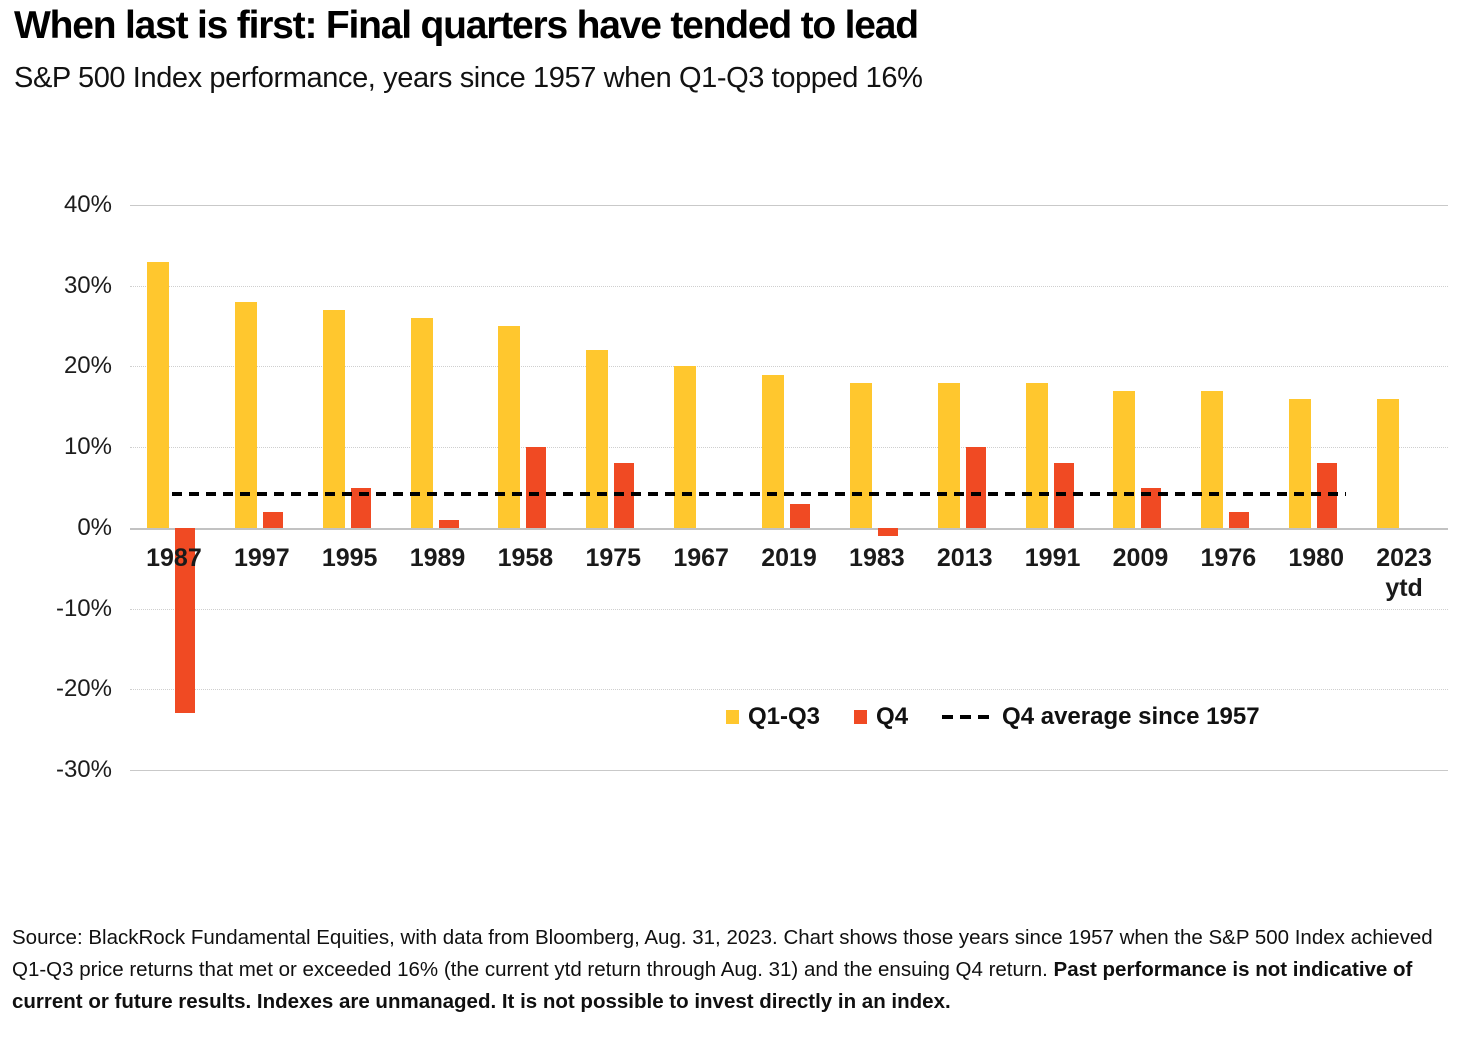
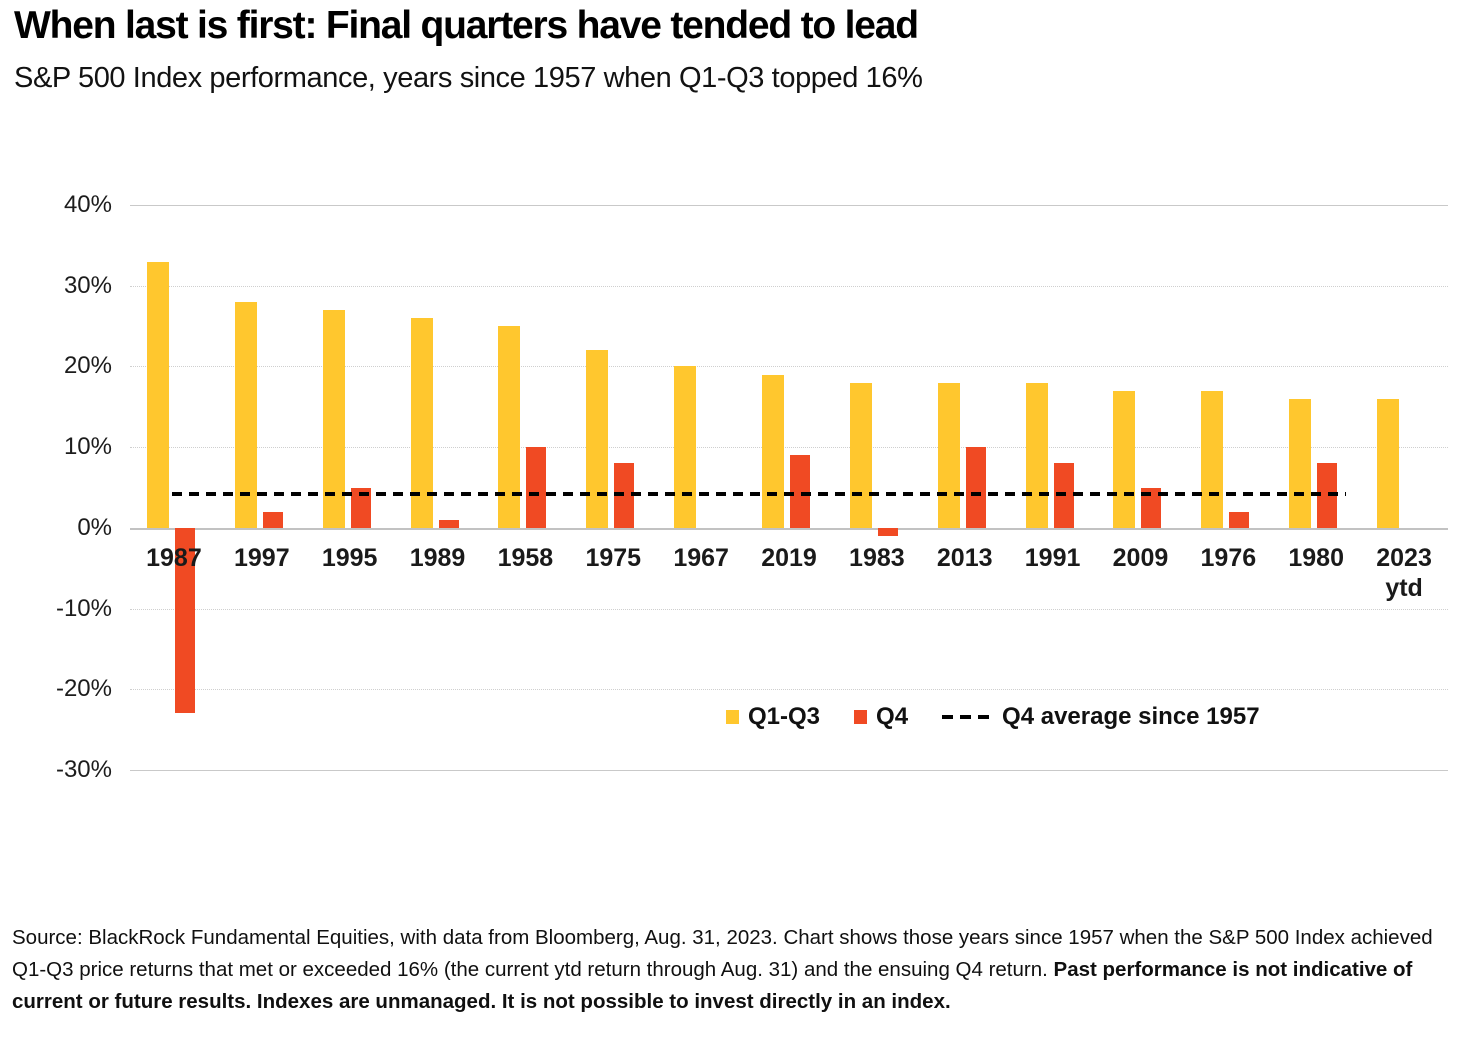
Q4/2019: 3% -> 9%
